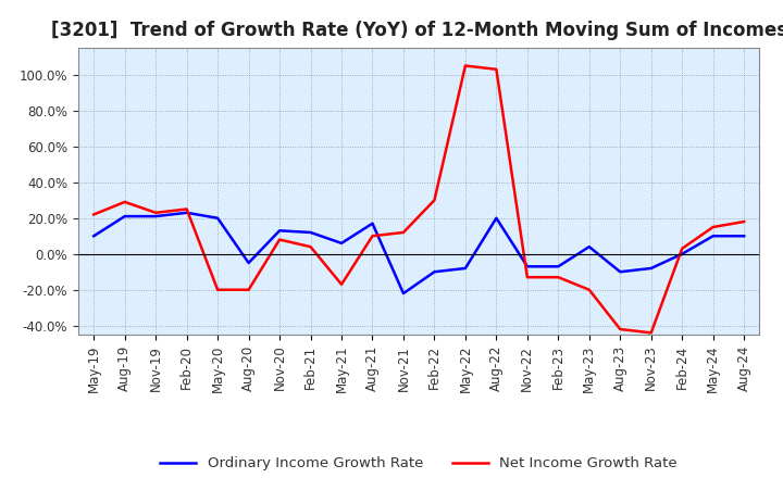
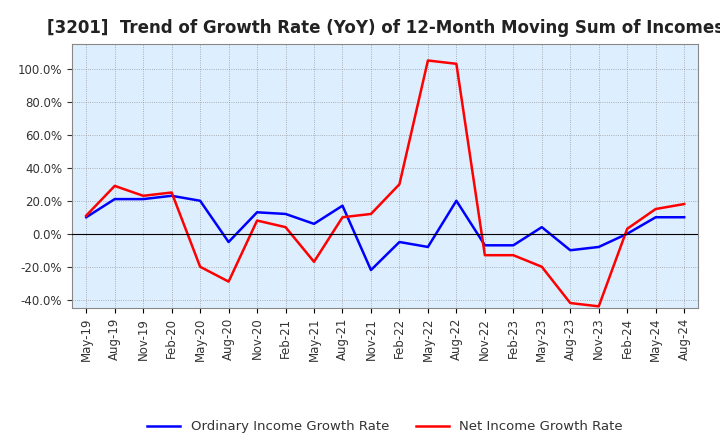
Net Income Growth Rate/May-19: 22% -> 11%
Net Income Growth Rate/Aug-20: -20% -> -29%
Ordinary Income Growth Rate/Feb-22: -10% -> -5%
